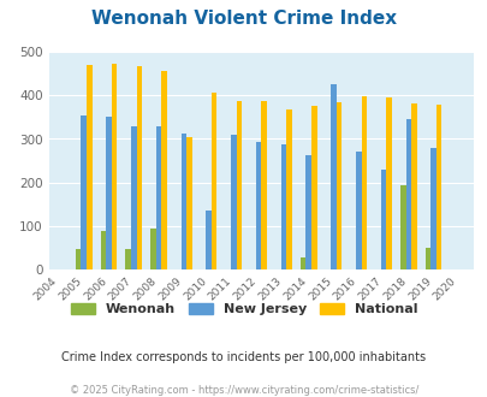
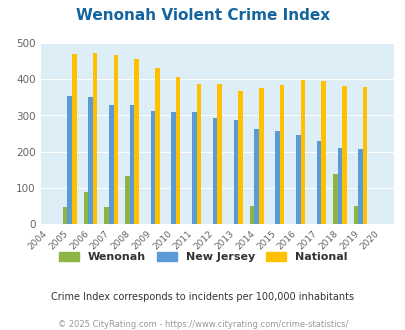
Wenonah/2008: 95 -> 133
National/2009: 305 -> 432
New Jersey/2010: 135 -> 309
Wenonah/2014: 30 -> 50
New Jersey/2015: 425 -> 256
New Jersey/2016: 270 -> 247
Wenonah/2018: 195 -> 138
New Jersey/2018: 345 -> 210
New Jersey/2019: 280 -> 208
